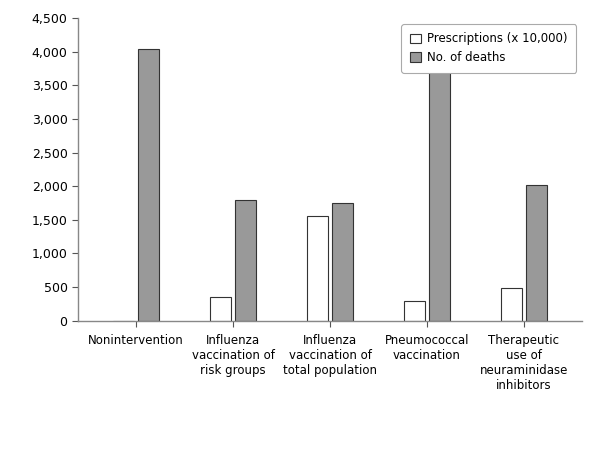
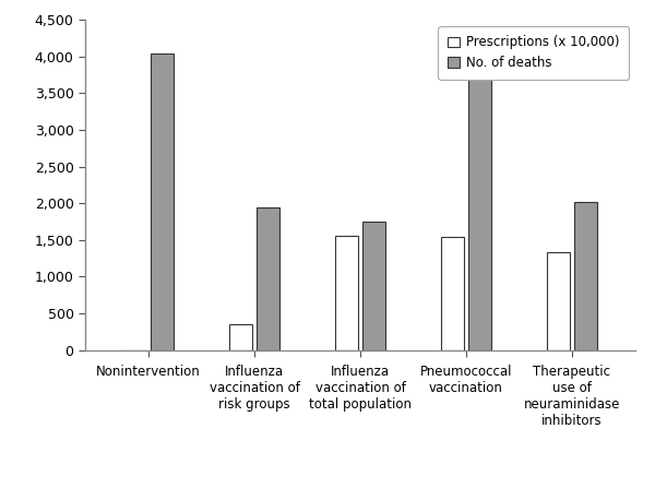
No. of deaths/Influenza vaccination of risk groups: 1,800 -> 1,940
Prescriptions (x 10,000)/Pneumococcal vaccination: 290 -> 1,540
Prescriptions (x 10,000)/Therapeutic use of neuraminidase inhibitors: 480 -> 1,340
